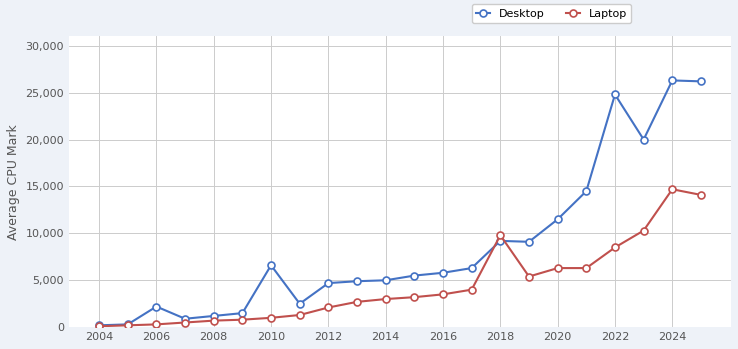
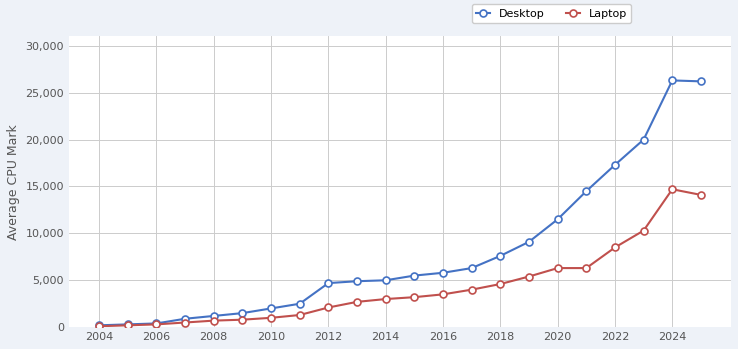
Desktop/2006: 2,200 -> 400
Desktop/2010: 6,600 -> 2,000
Desktop/2018: 9,200 -> 7,600
Laptop/2018: 9,800 -> 4,600
Desktop/2022: 24,800 -> 17,300
